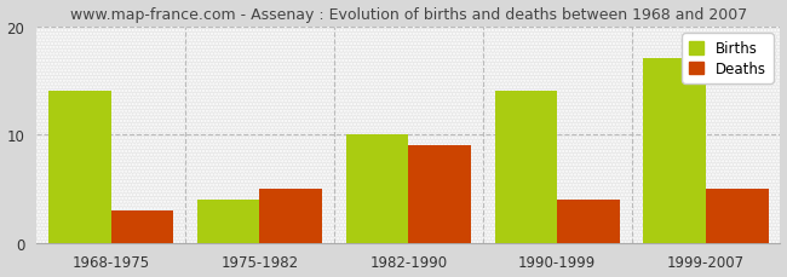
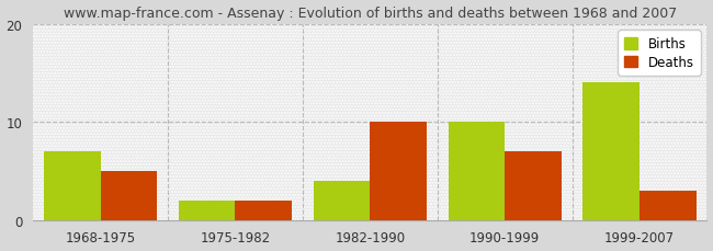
Births/1968-1975: 14 -> 7
Deaths/1968-1975: 3 -> 5
Births/1975-1982: 4 -> 2
Deaths/1975-1982: 5 -> 2
Births/1982-1990: 10 -> 4
Deaths/1982-1990: 9 -> 10
Births/1990-1999: 14 -> 10
Deaths/1990-1999: 4 -> 7
Births/1999-2007: 17 -> 14
Deaths/1999-2007: 5 -> 3
